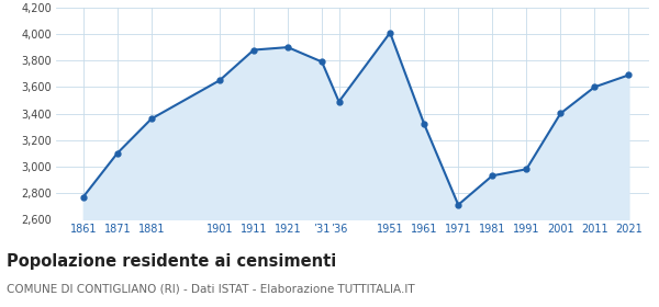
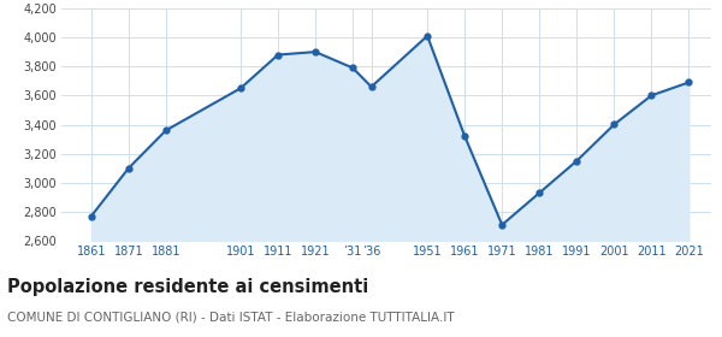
’36: 3,490 -> 3,660
1991: 2,980 -> 3,150
